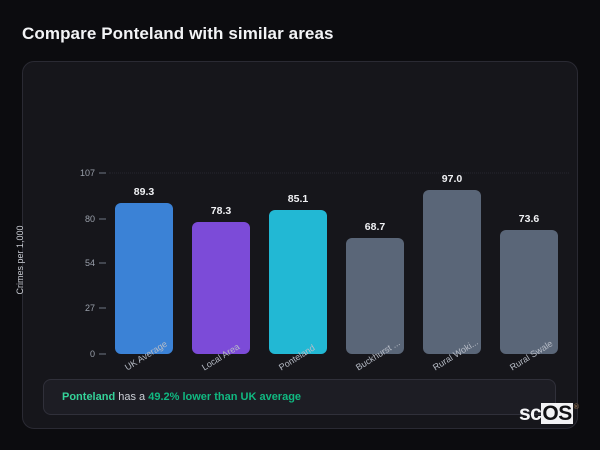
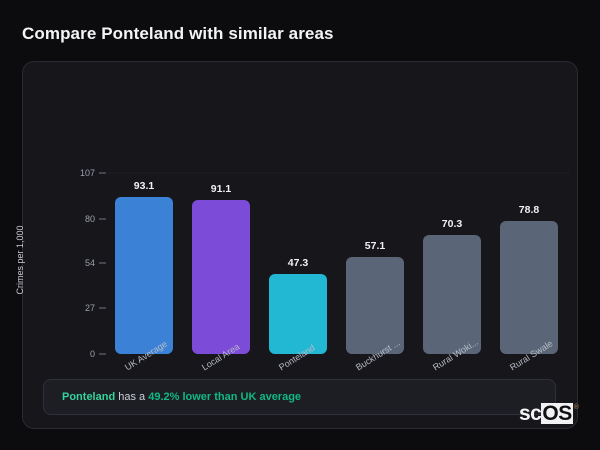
UK Average: 89.3 -> 93.1
Local Area: 78.3 -> 91.1
Ponteland: 85.1 -> 47.3
Buckhurst ...: 68.7 -> 57.1
Rural Woki...: 97.0 -> 70.3
Rural Swale: 73.6 -> 78.8
